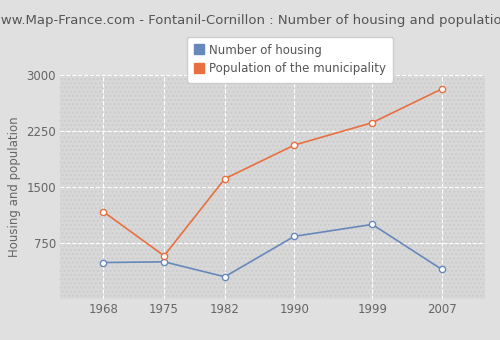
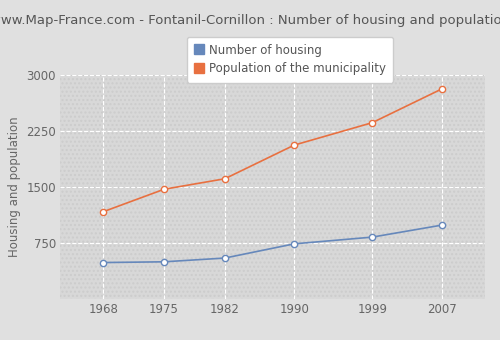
Population of the municipality/1975: 580 -> 1470
Number of housing/1982: 300 -> 550
Number of housing/1990: 840 -> 740
Number of housing/1999: 1000 -> 830
Number of housing/2007: 400 -> 990
